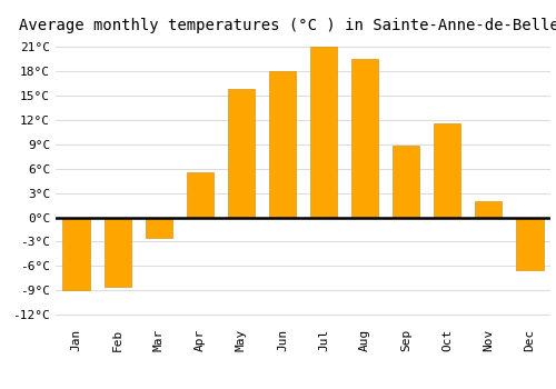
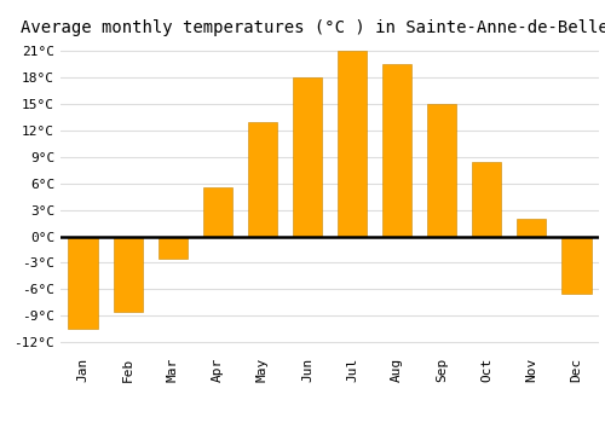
Jan: -9.0°C -> -10.5°C
May: 15.8°C -> 13.0°C
Sep: 8.8°C -> 15.0°C
Oct: 11.6°C -> 8.5°C
